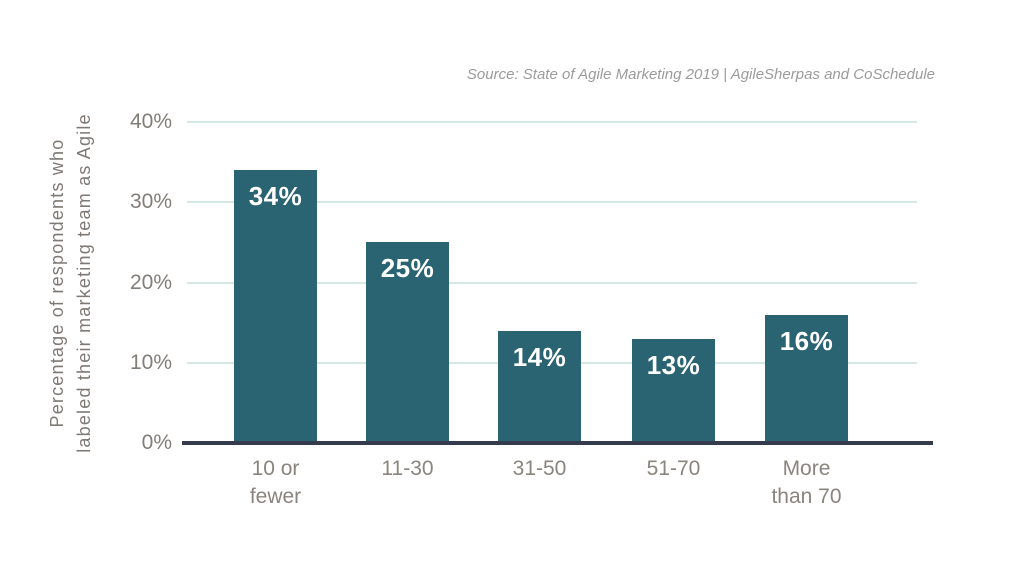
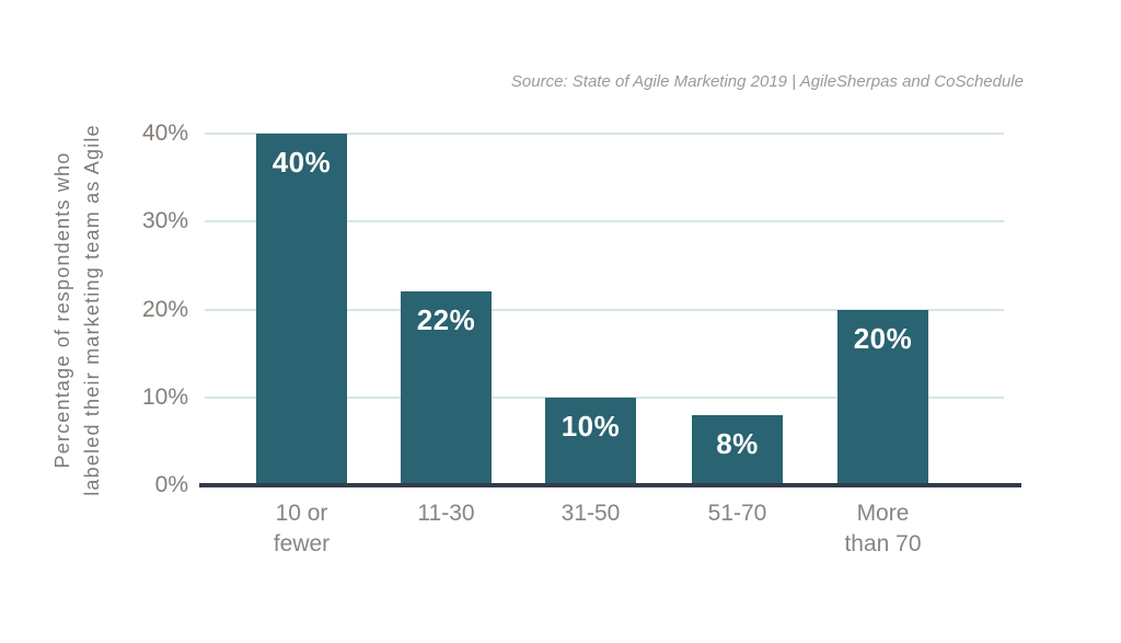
10 or fewer: 34% -> 40%
11-30: 25% -> 22%
31-50: 14% -> 10%
51-70: 13% -> 8%
More than 70: 16% -> 20%
